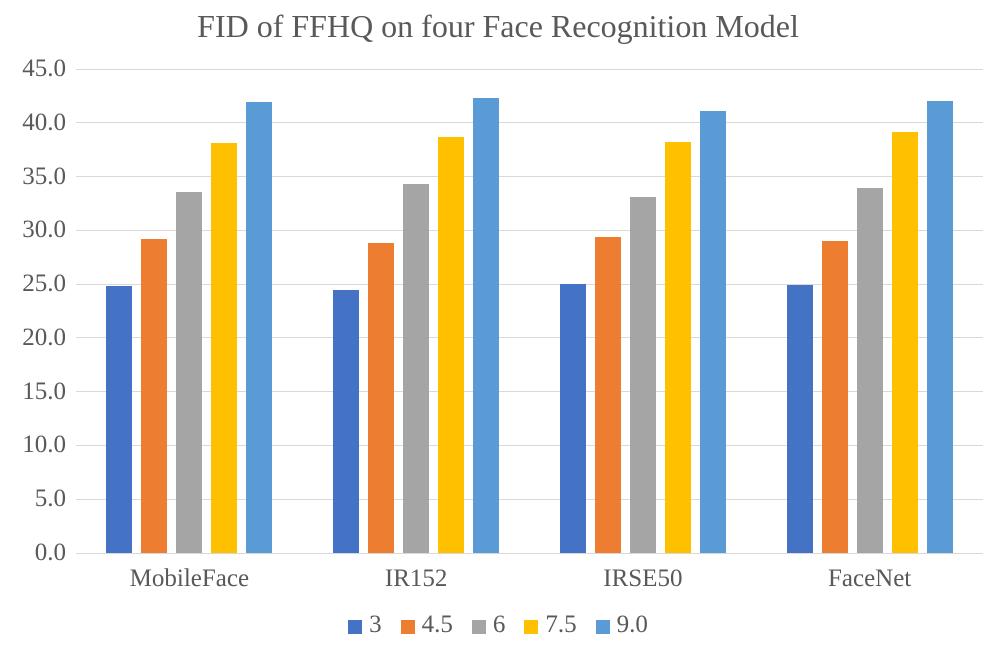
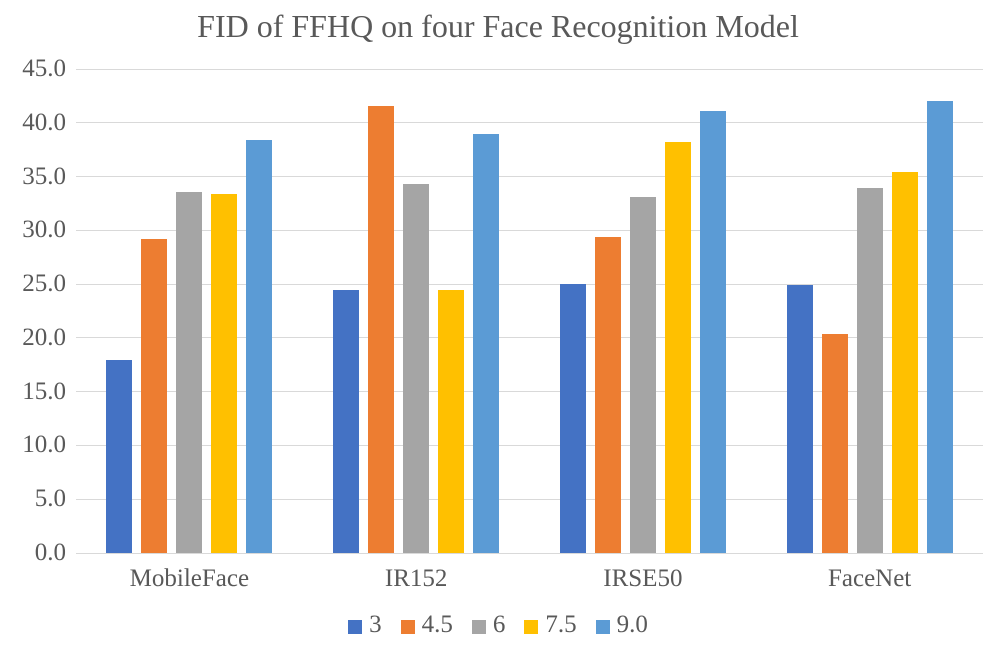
3/MobileFace: 24.8 -> 17.9
7.5/MobileFace: 38.1 -> 33.4
9.0/MobileFace: 41.9 -> 38.4
4.5/IR152: 28.8 -> 41.6
7.5/IR152: 38.7 -> 24.5
9.0/IR152: 42.3 -> 39.0
4.5/FaceNet: 29.0 -> 20.4
7.5/FaceNet: 39.1 -> 35.4
